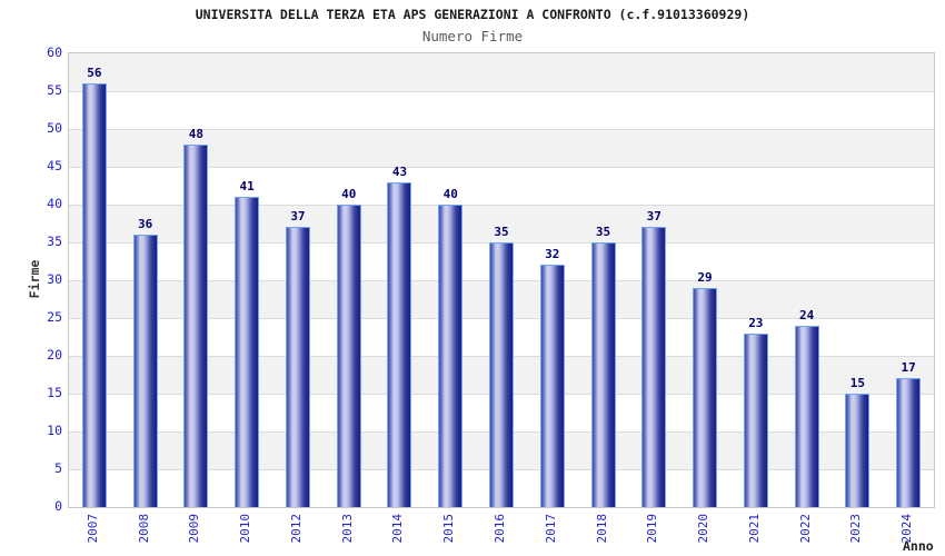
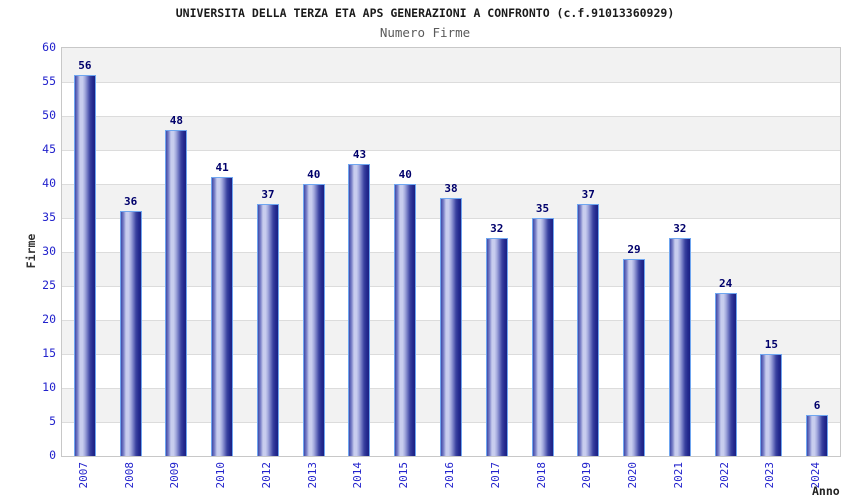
2016: 35 -> 38
2021: 23 -> 32
2024: 17 -> 6
